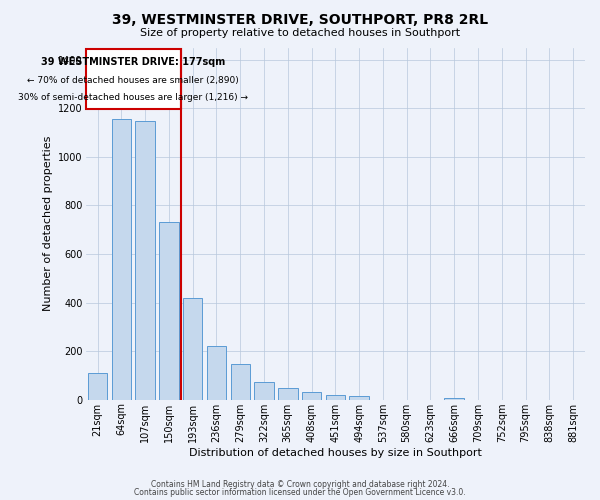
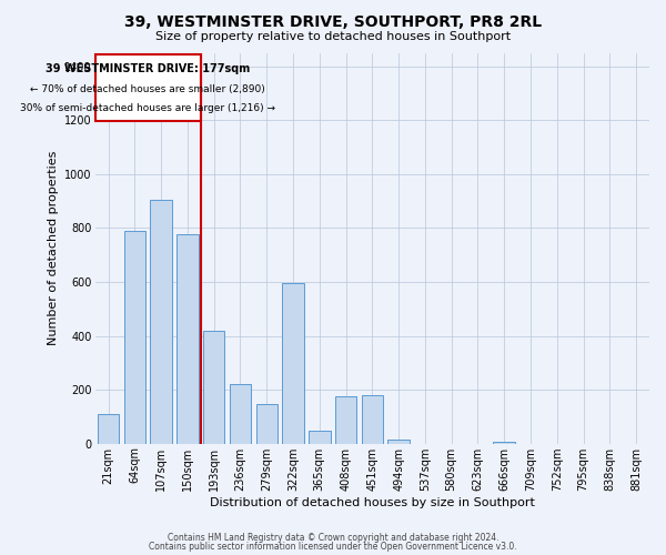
64sqm: 1155 -> 790
107sqm: 1148 -> 905
150sqm: 730 -> 775
322sqm: 72 -> 595
408sqm: 33 -> 175
451sqm: 18 -> 180
